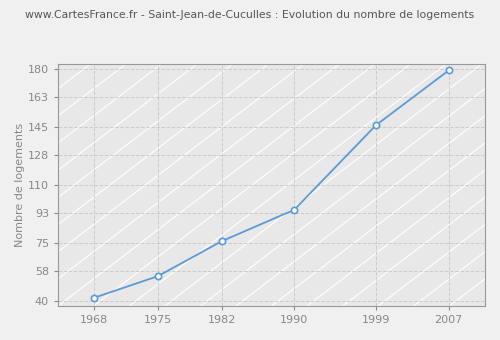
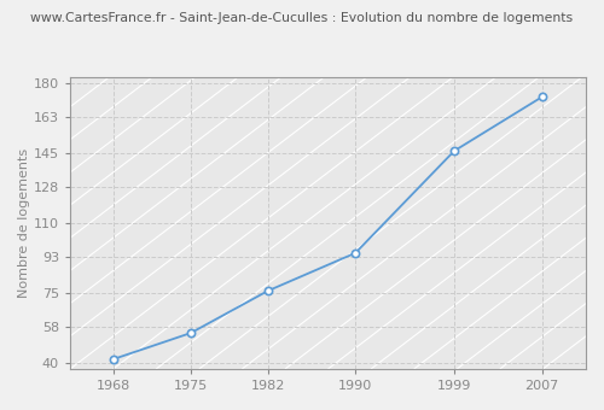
2007: 179 -> 173
